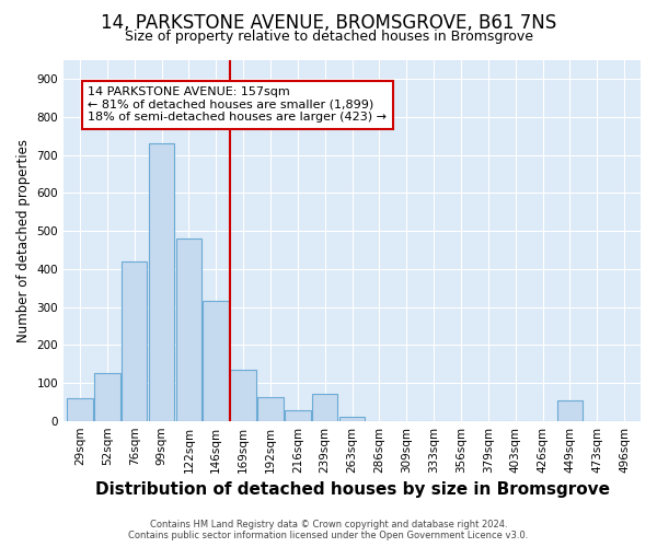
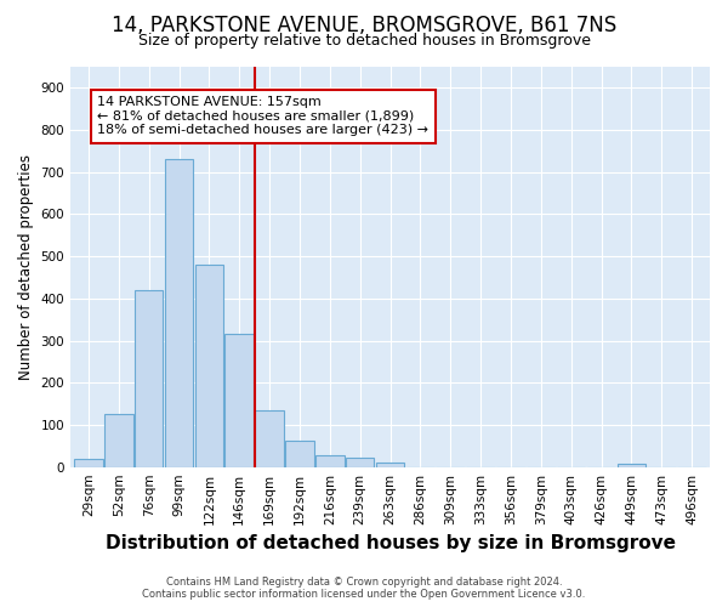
29sqm: 60 -> 20
239sqm: 70 -> 22
449sqm: 55 -> 8
